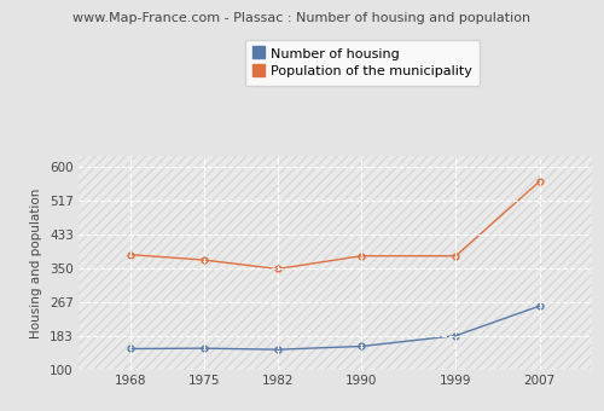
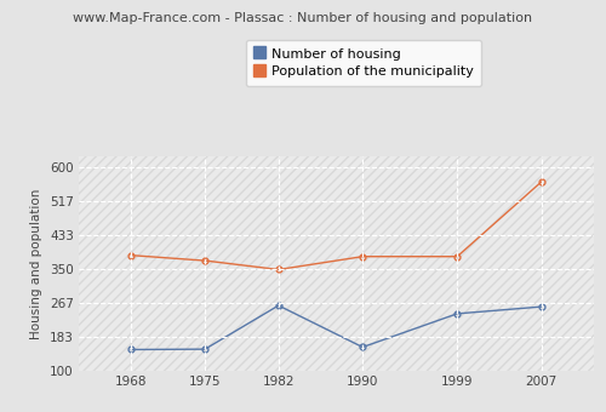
Number of housing/1982: 150 -> 260
Number of housing/1999: 184 -> 240
